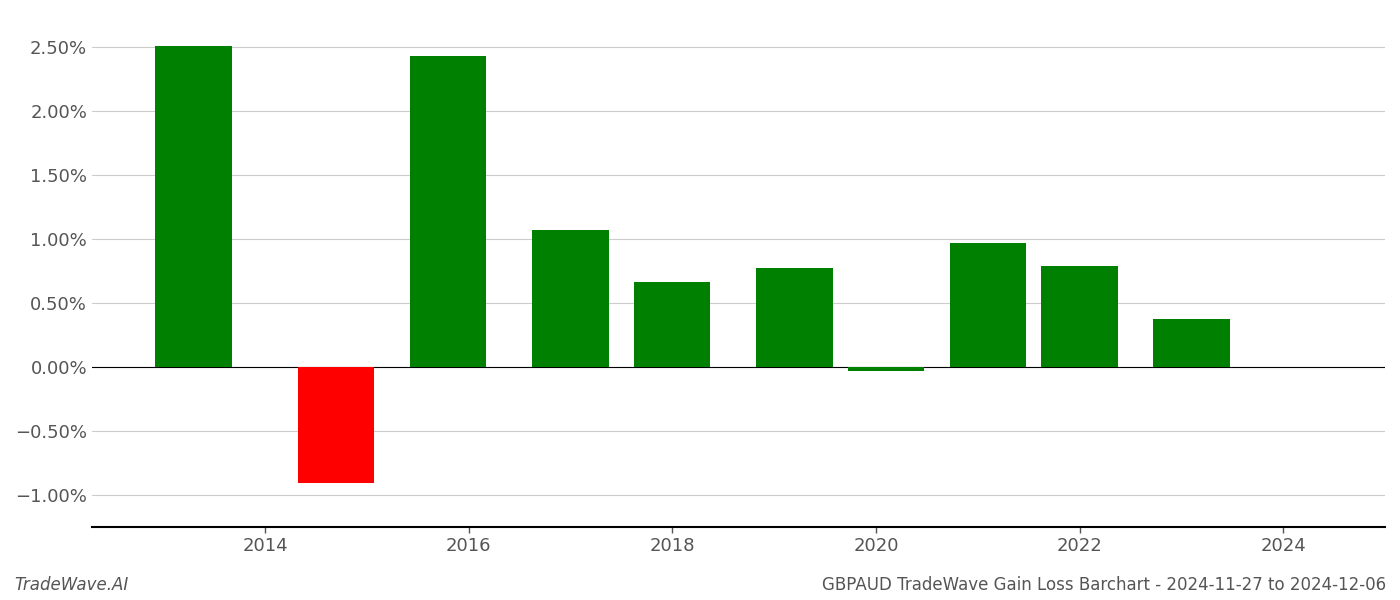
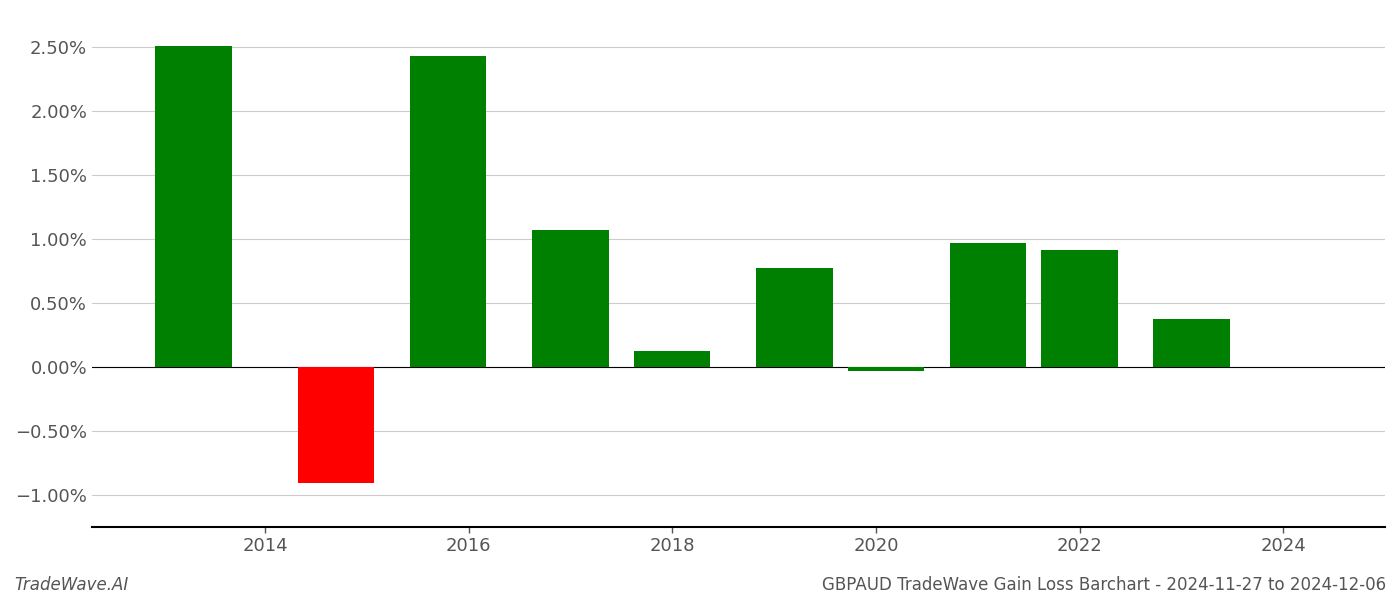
2018: 0.66% -> 0.12%
2022: 0.79% -> 0.91%
